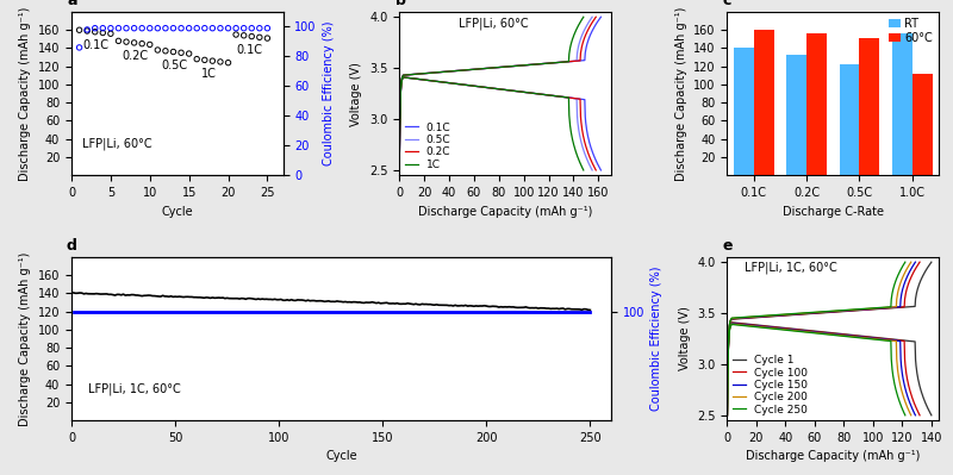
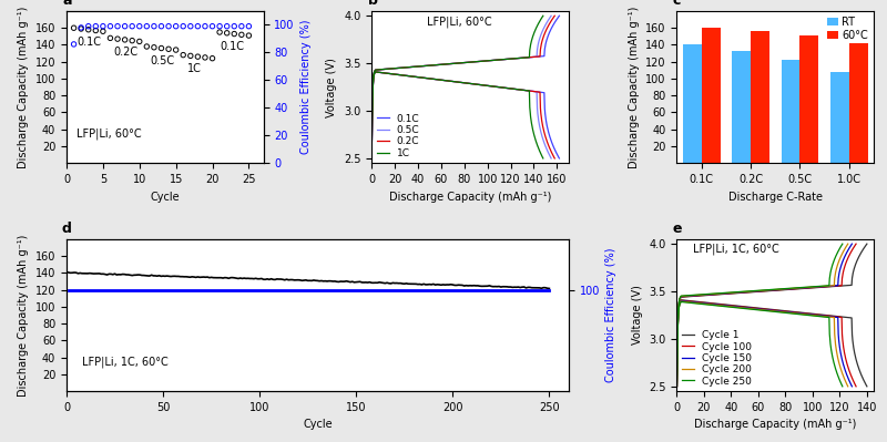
RT/1.0C: 156 -> 108
60°C/1.0C: 112 -> 142
